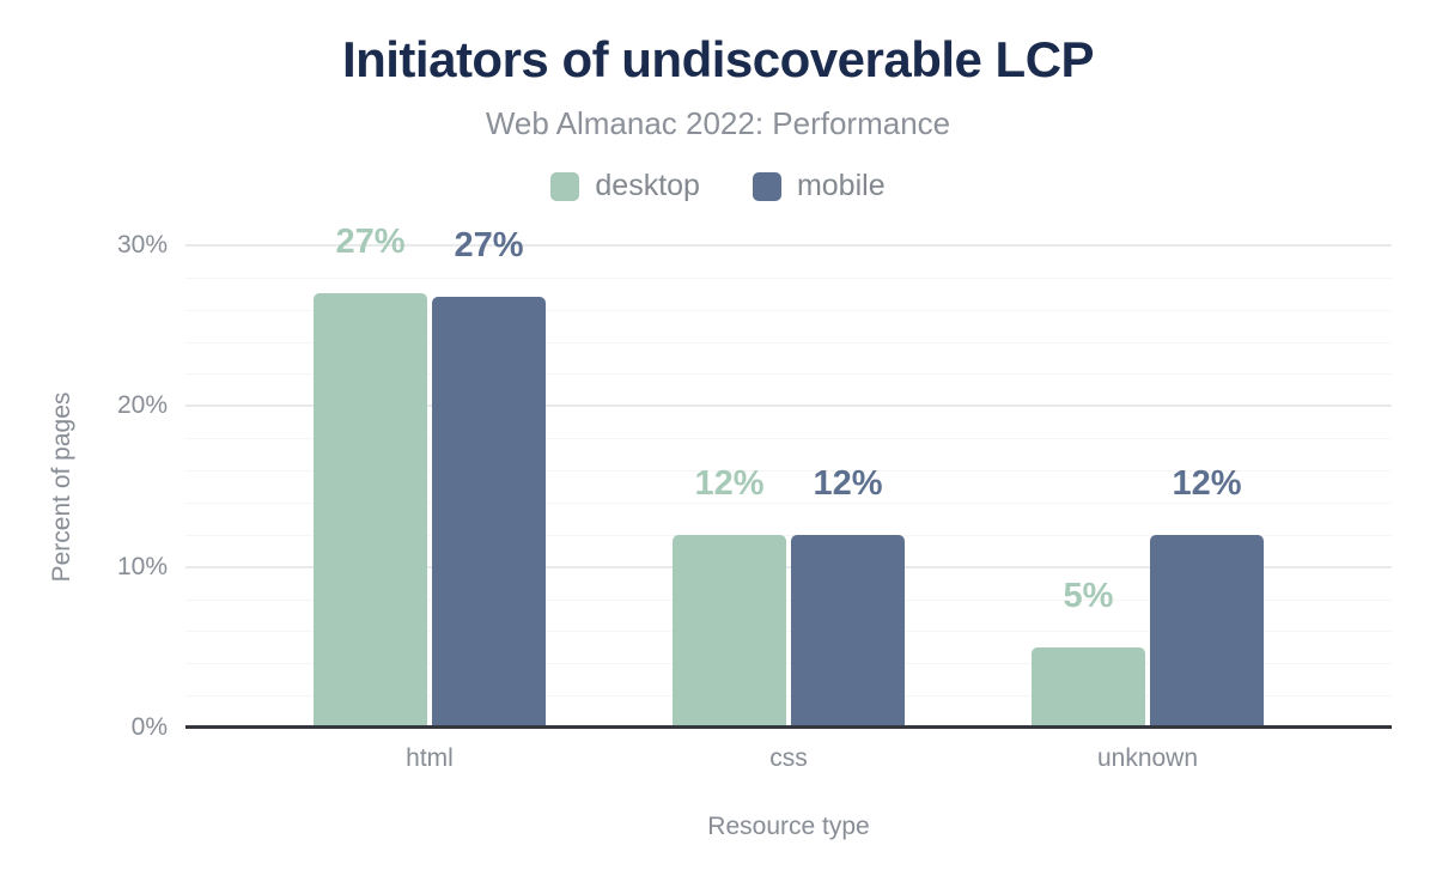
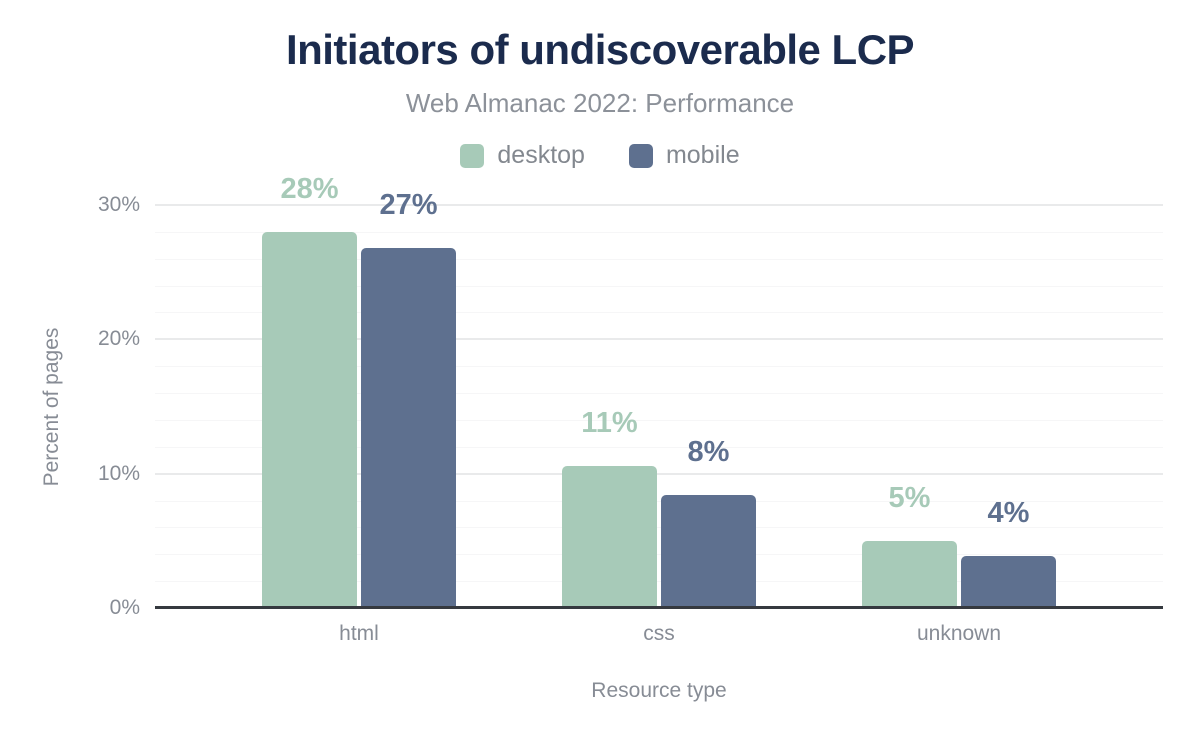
desktop/html: 27% -> 28%
desktop/css: 12% -> 11%
mobile/css: 12% -> 8%
mobile/unknown: 12% -> 4%
